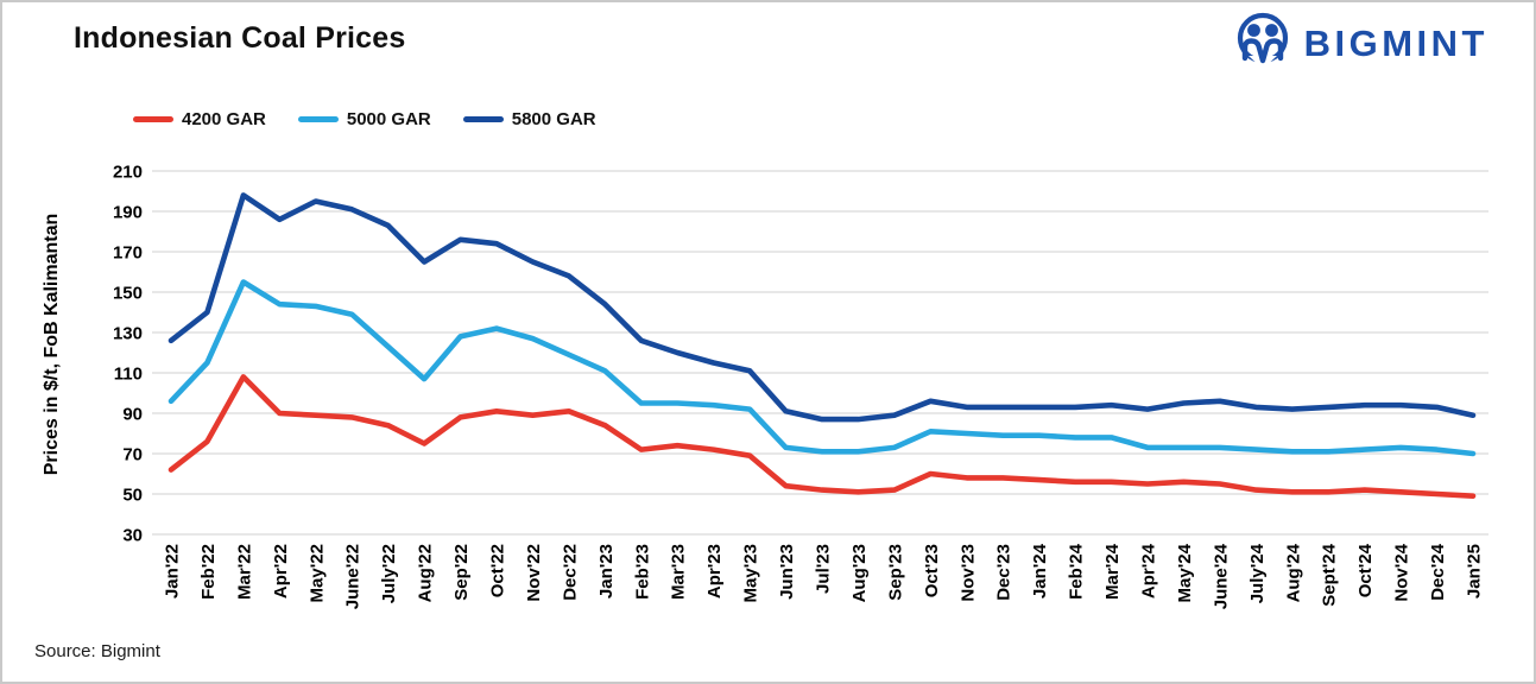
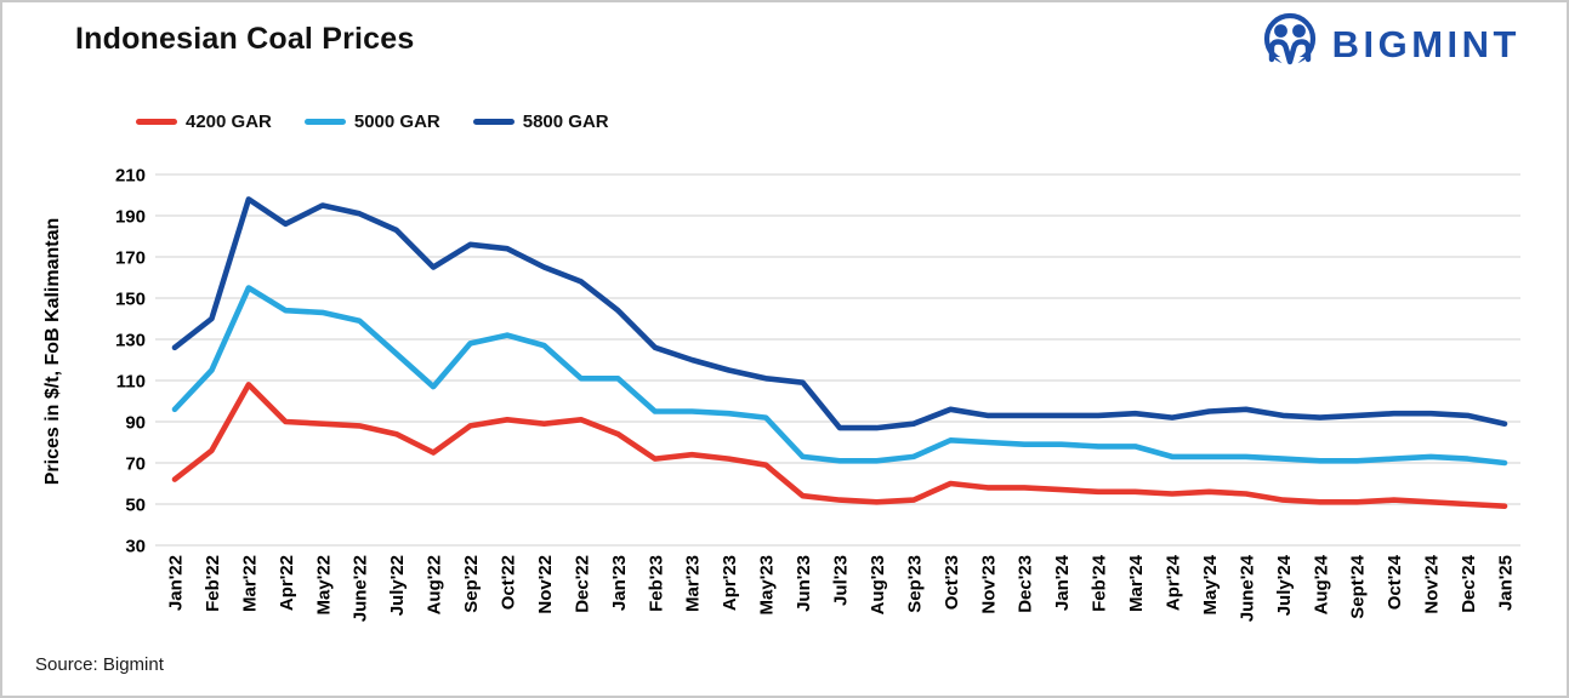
5000 GAR/Dec'22: 119 -> 111
5800 GAR/Jun'23: 91 -> 109
